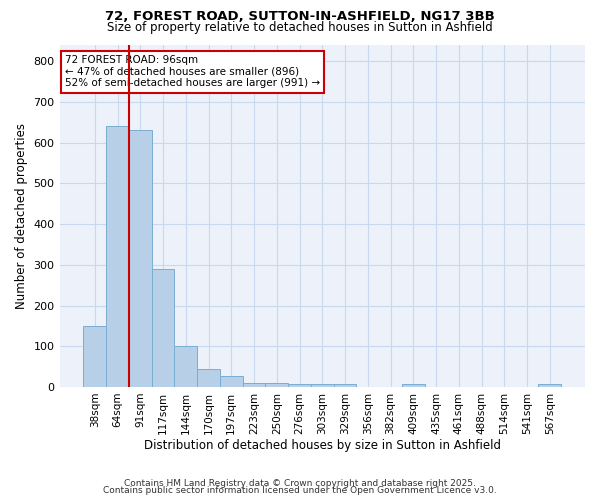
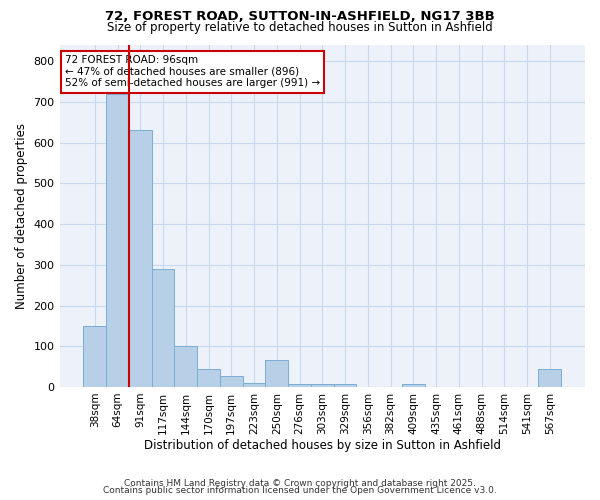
64sqm: 640 -> 720
250sqm: 10 -> 65
567sqm: 8 -> 45
